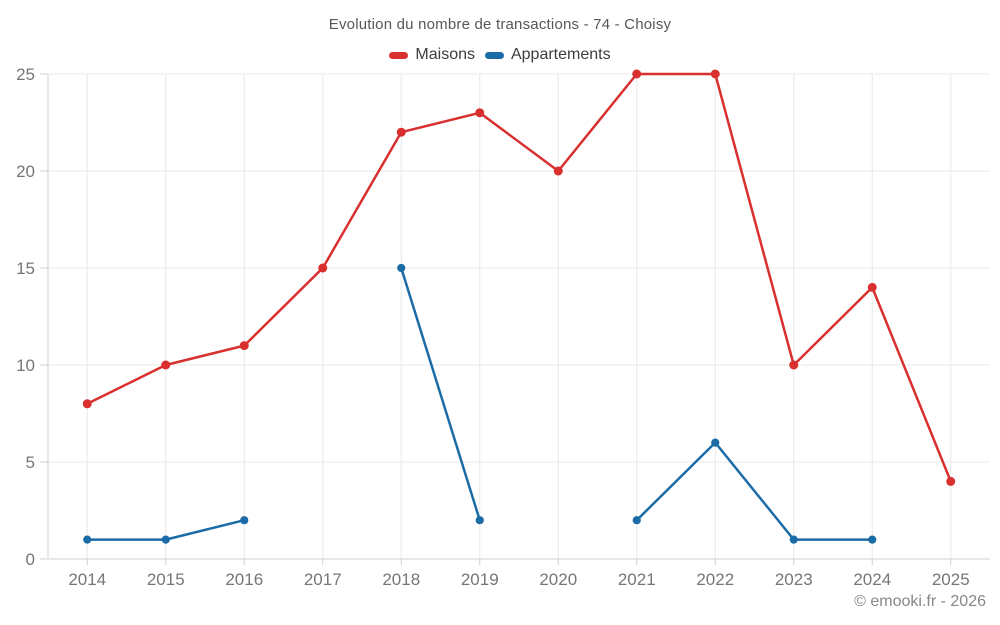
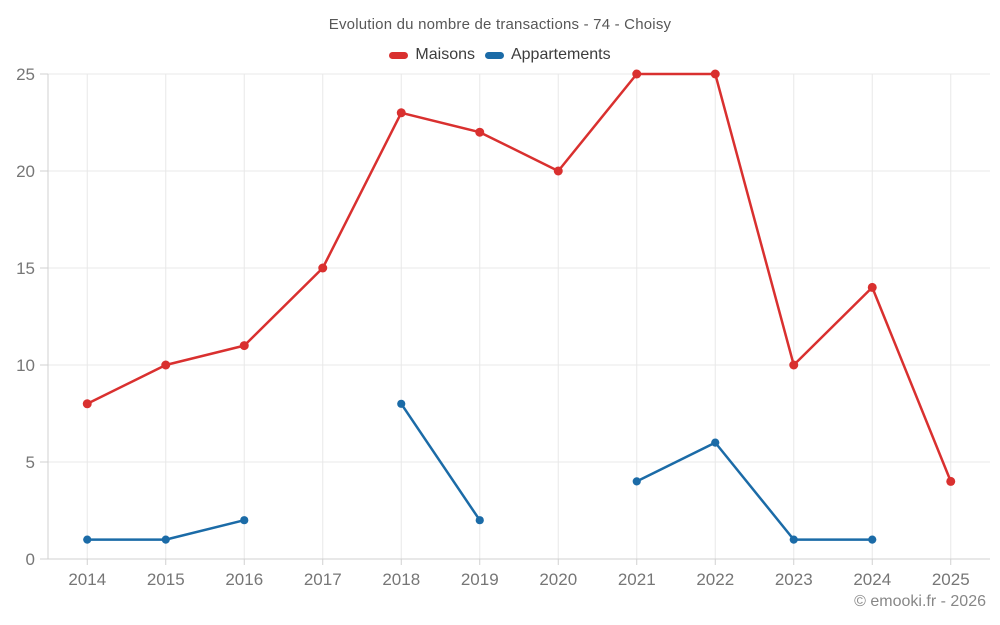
Maisons/2018: 22 -> 23
Appartements/2018: 15 -> 8
Maisons/2019: 23 -> 22
Appartements/2021: 2 -> 4
